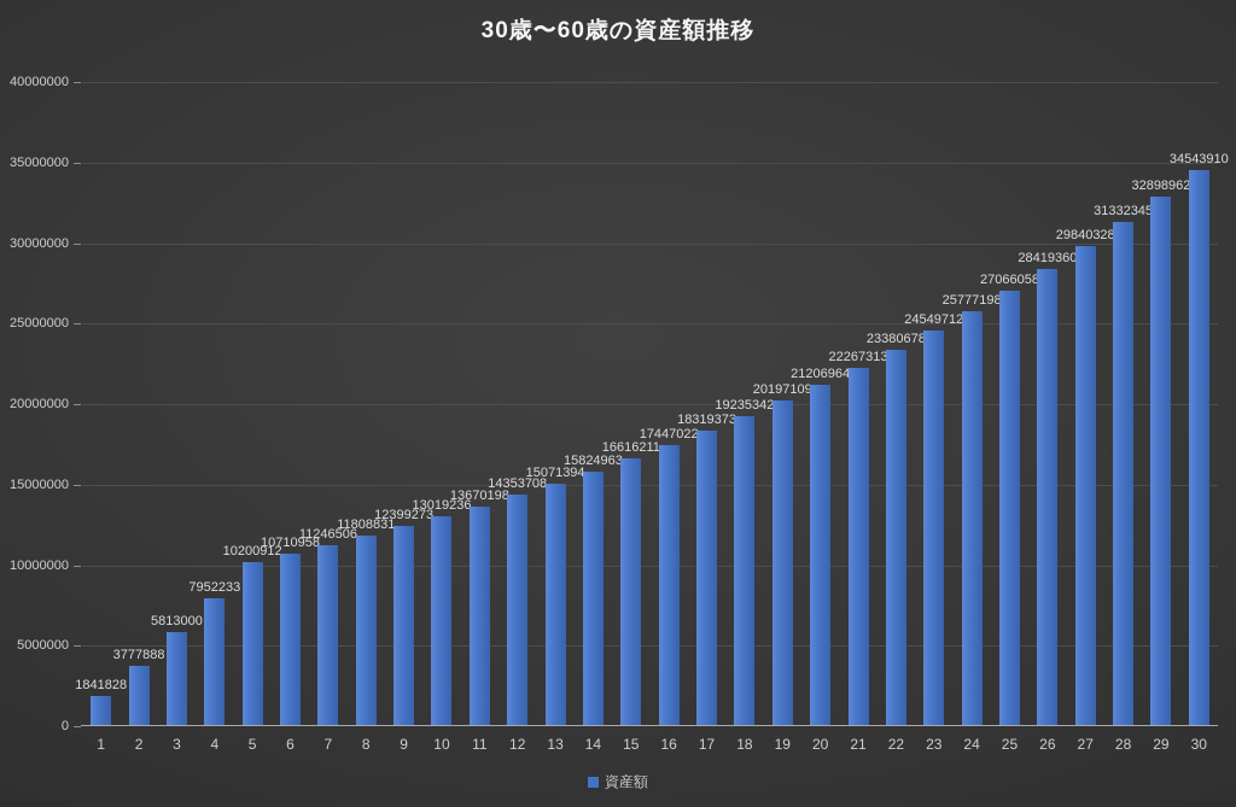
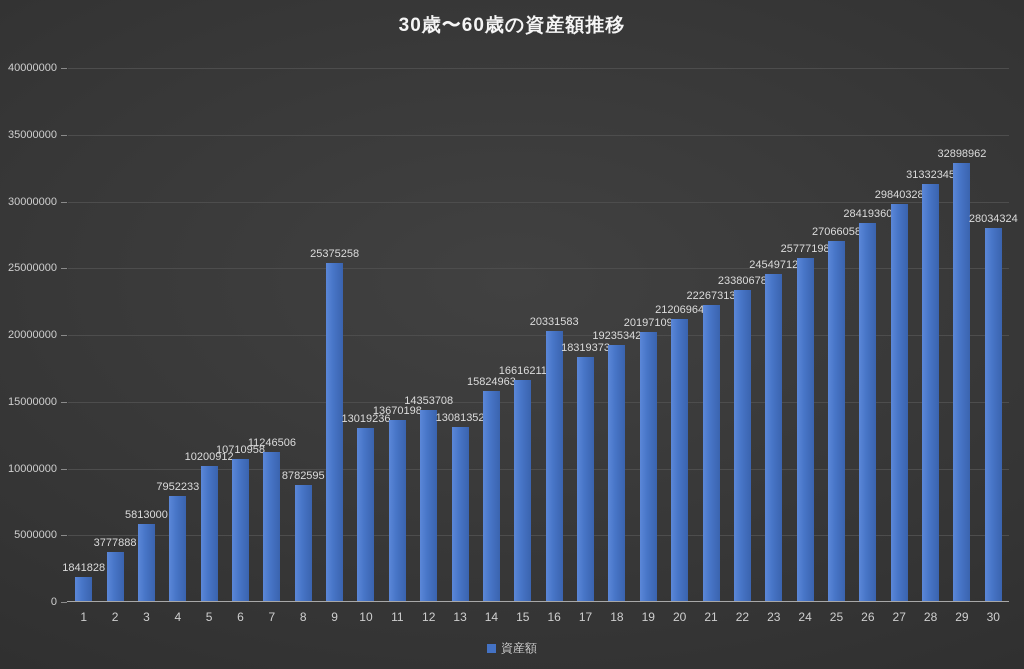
8: 11808831 -> 8782595
9: 12399273 -> 25375258
13: 15071394 -> 13081352
16: 17447022 -> 20331583
30: 34543910 -> 28034324
